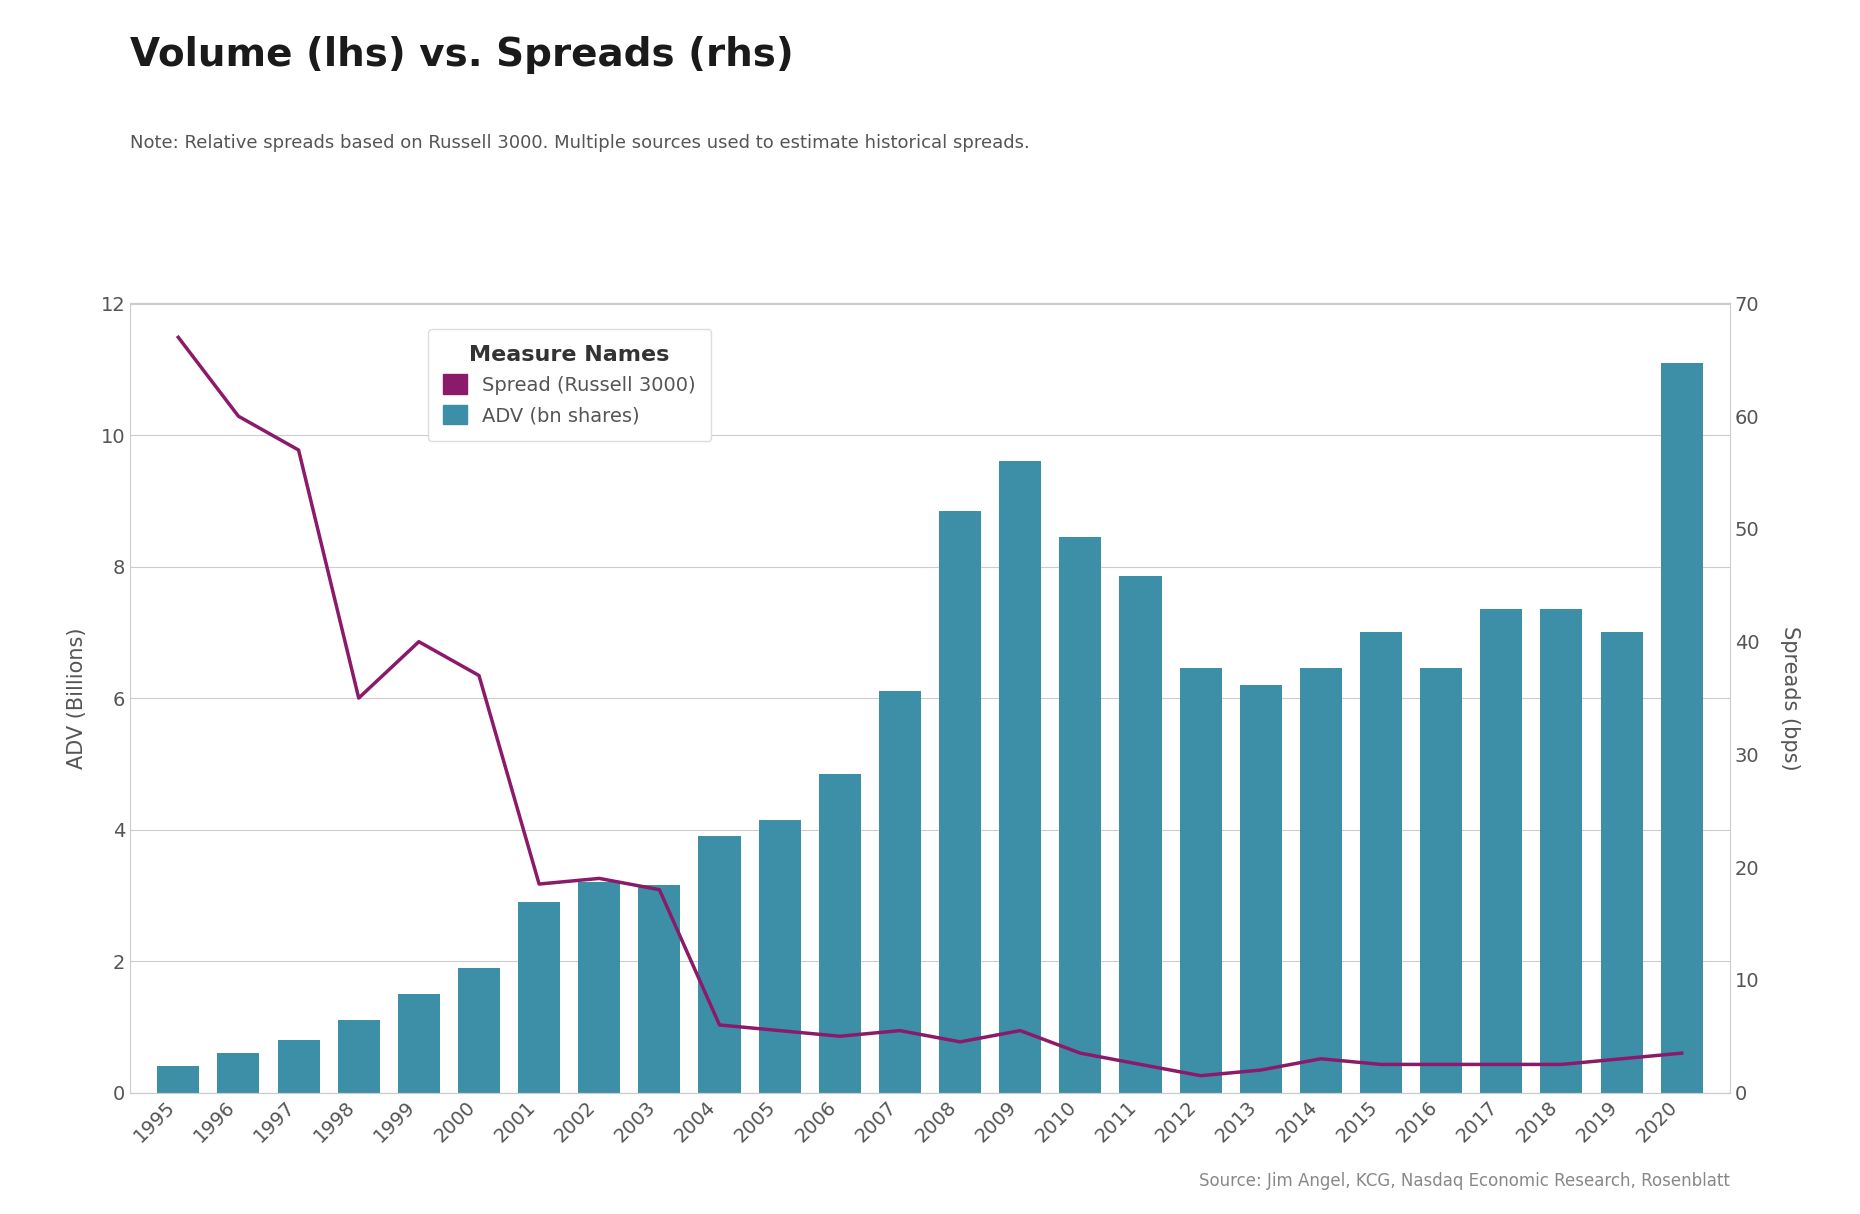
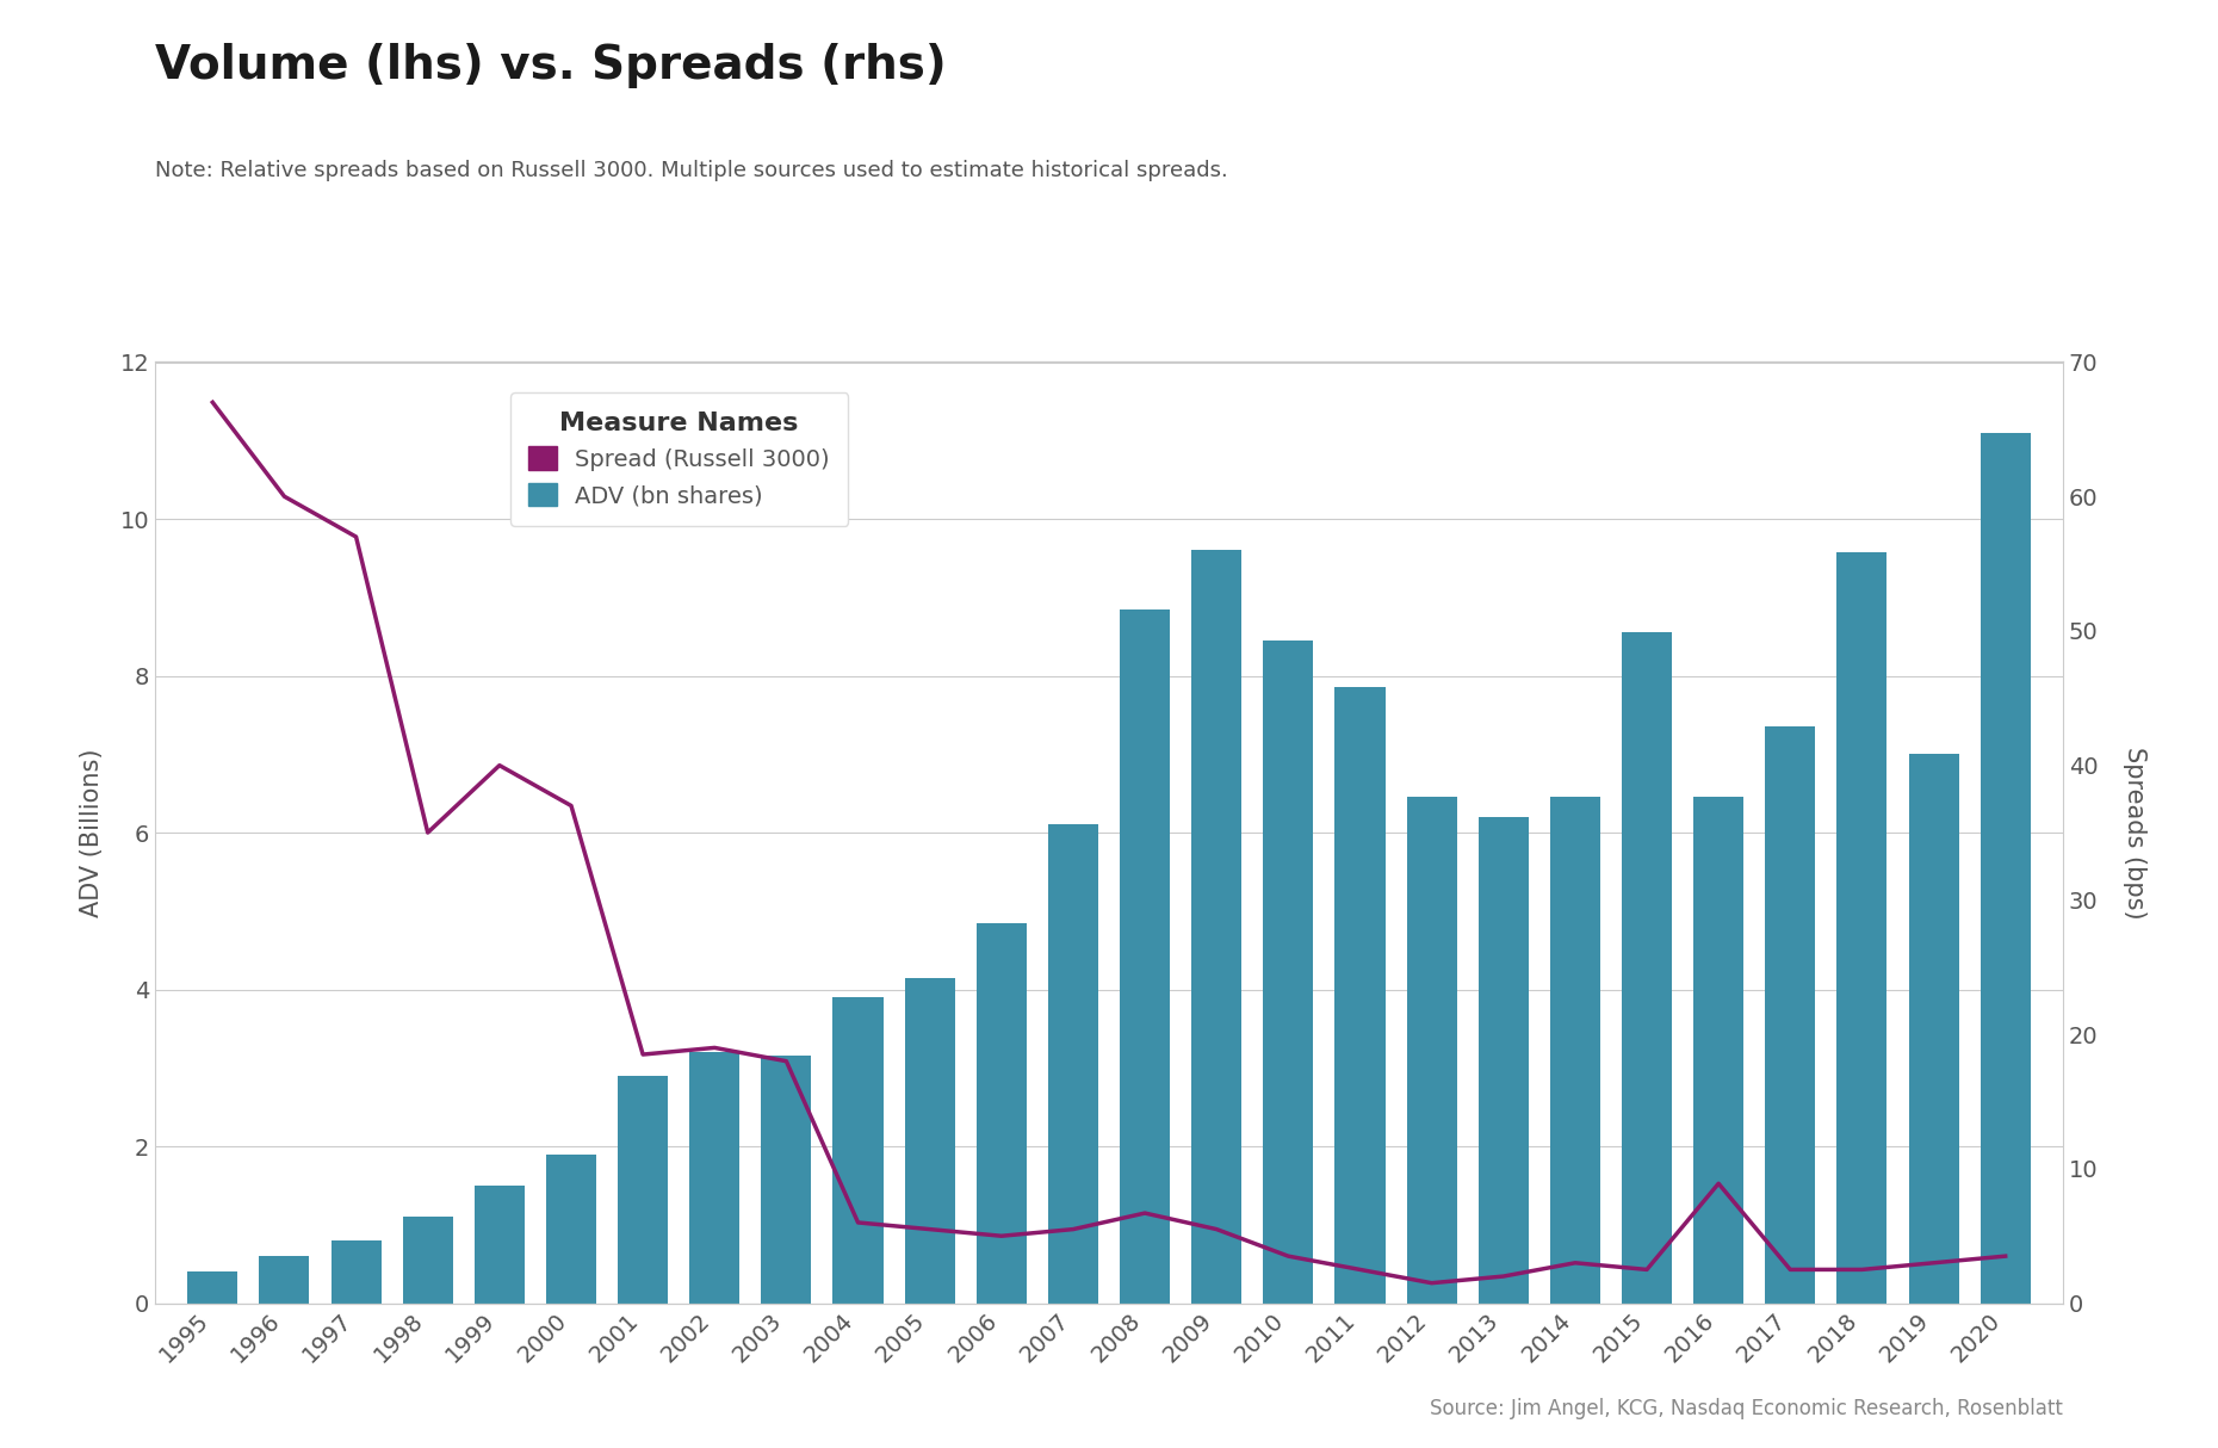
Spread (Russell 3000)/2008: 4.5 -> 6.7
ADV (bn shares)/2015: 7.00 -> 8.56
Spread (Russell 3000)/2016: 2.5 -> 8.9
ADV (bn shares)/2018: 7.35 -> 9.58
